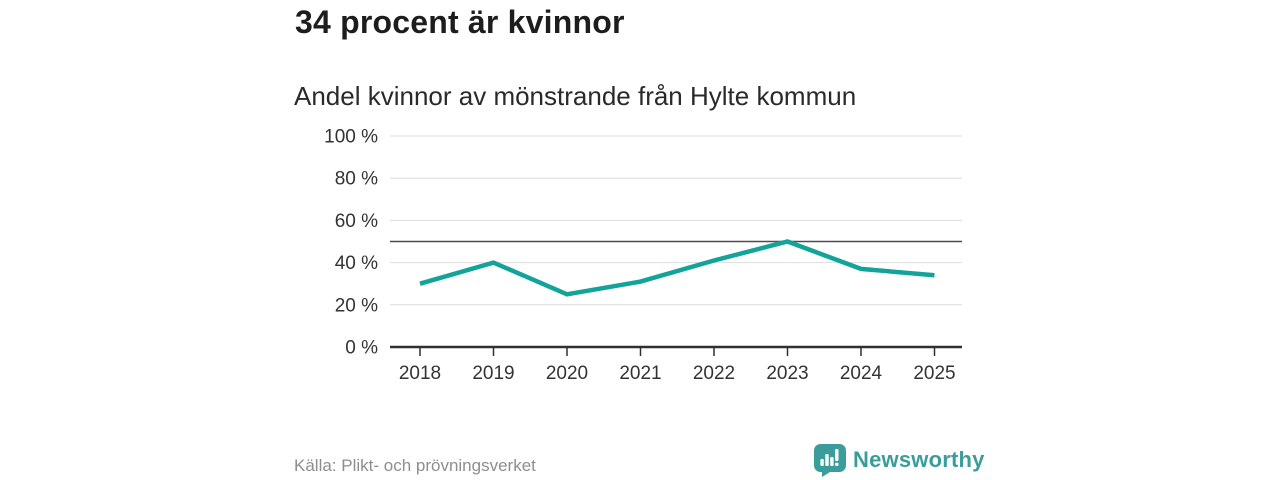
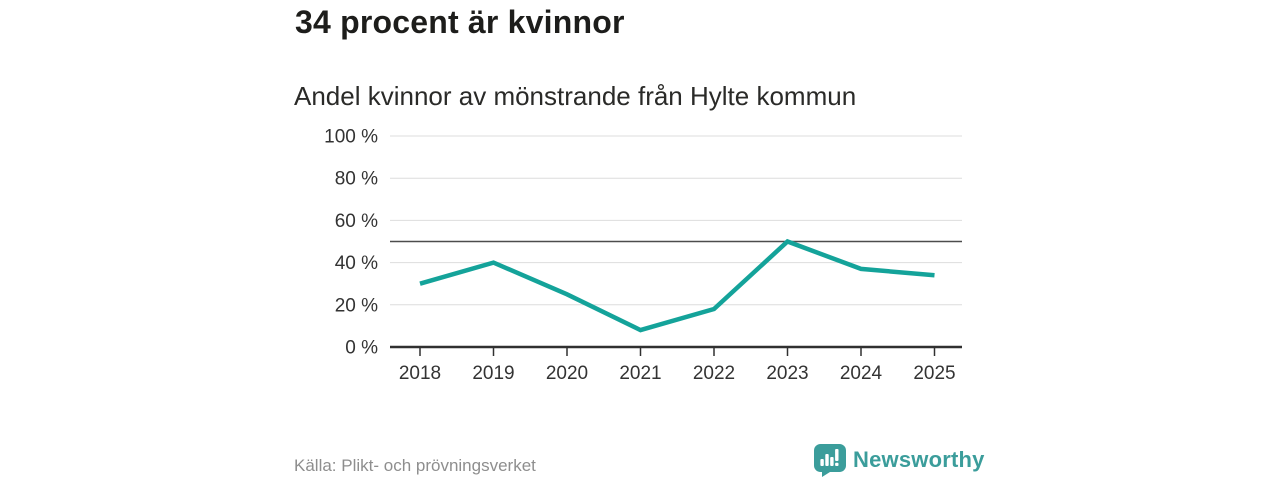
2021: 31% -> 8%
2022: 41% -> 18%
